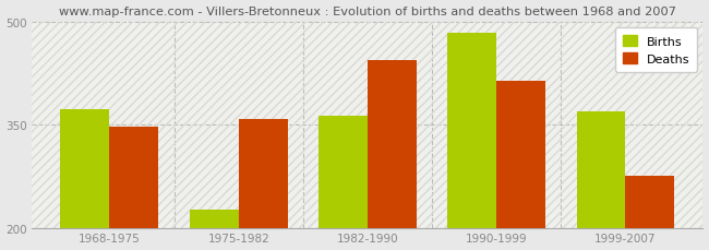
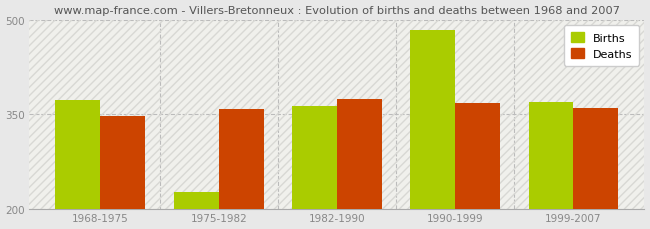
Deaths/1982-1990: 444 -> 375
Deaths/1990-1999: 414 -> 368
Deaths/1999-2007: 276 -> 360
